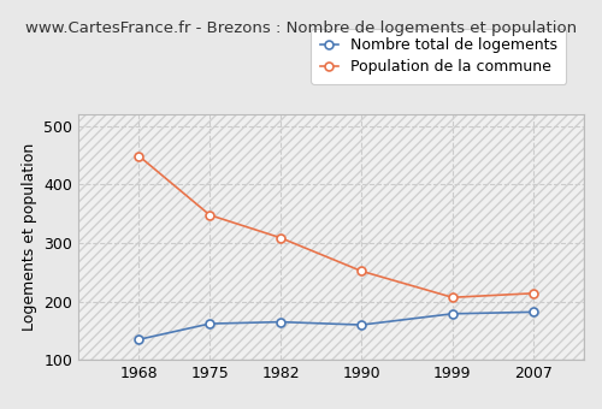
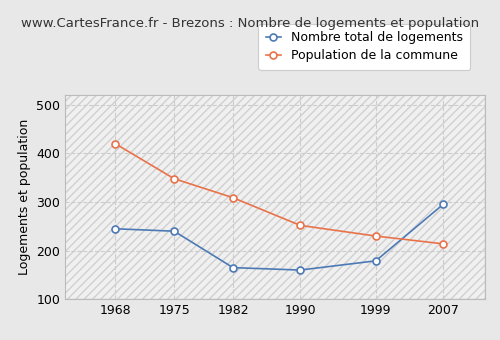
Nombre total de logements/1968: 135 -> 245
Population de la commune/1968: 449 -> 420
Nombre total de logements/1975: 162 -> 240
Population de la commune/1999: 207 -> 230
Nombre total de logements/2007: 182 -> 295
